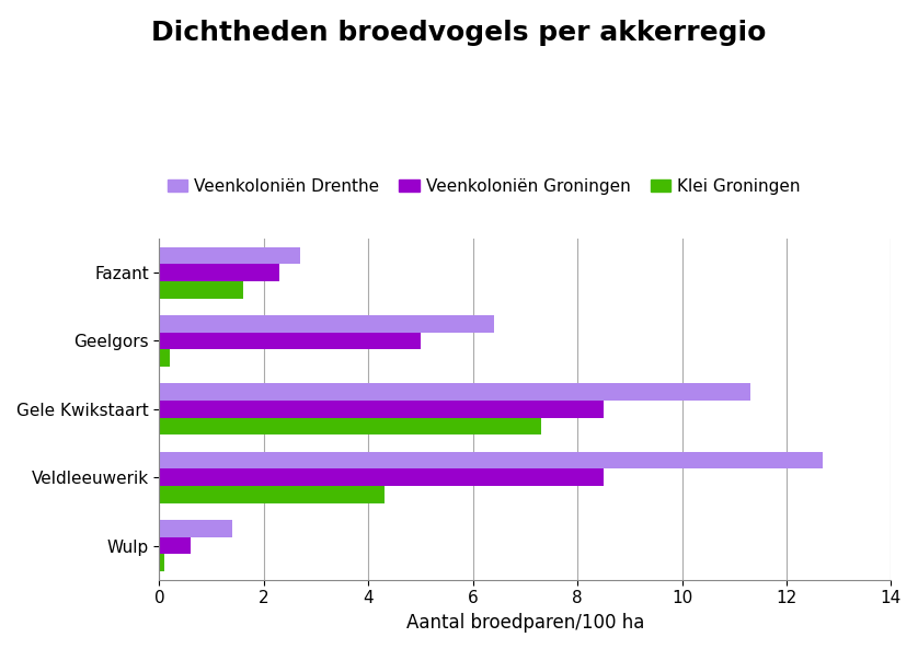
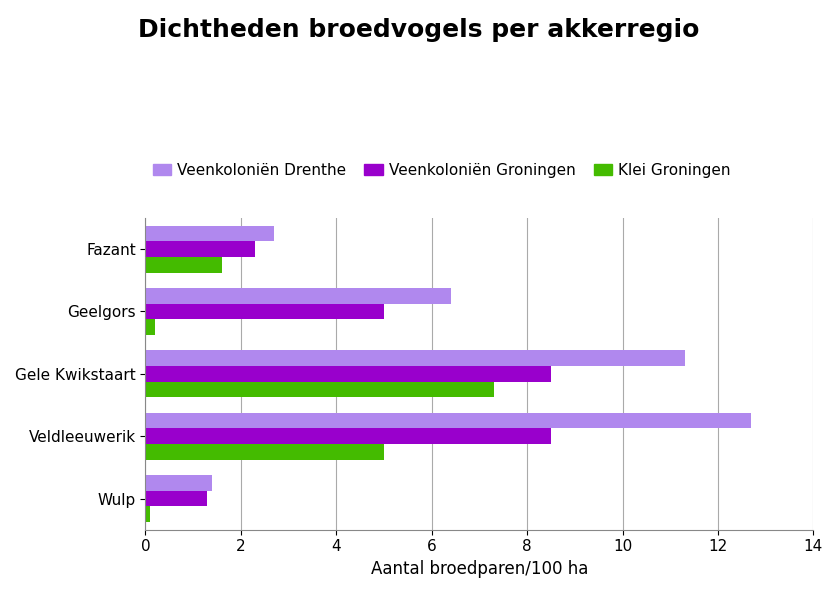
Klei Groningen/Veldleeuwerik: 4.3 -> 5.0
Veenkoloniën Groningen/Wulp: 0.6 -> 1.3
